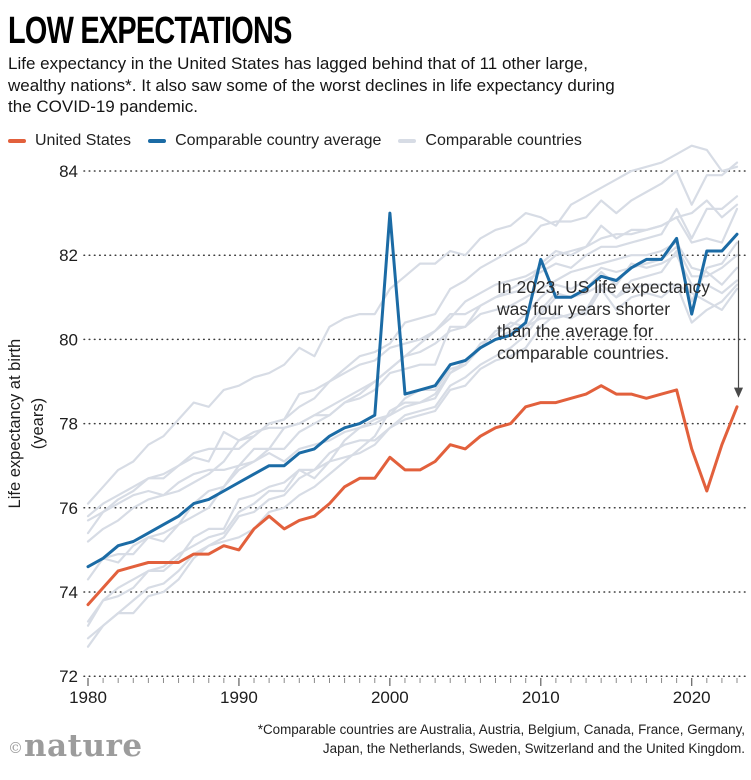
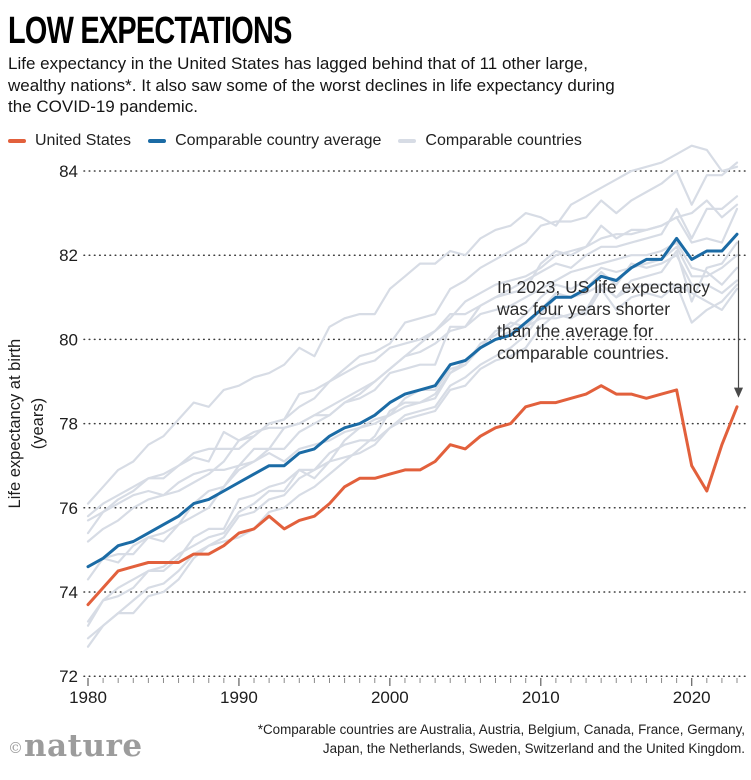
United States/1990: 75.0 -> 75.4
Comparable country average/2000: 83.0 -> 78.5
United States/2000: 77.2 -> 76.8
Comparable country average/2010: 81.9 -> 80.7
Comparable country average/2020: 80.6 -> 81.9
United States/2020: 77.4 -> 77.0
